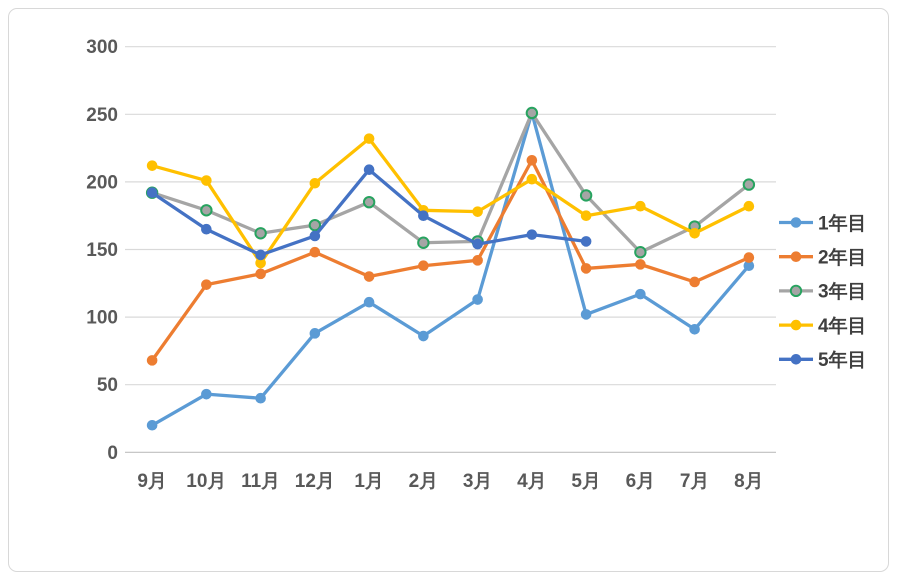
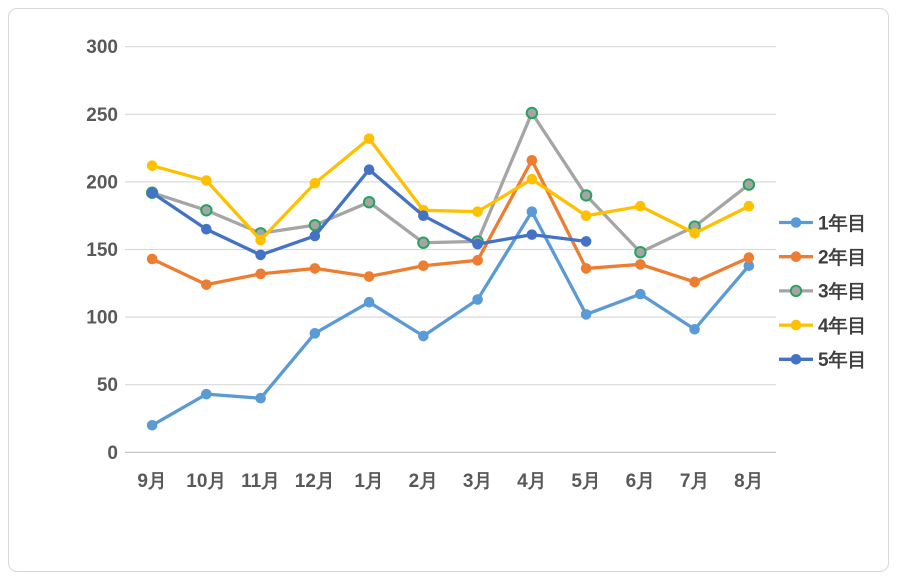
2年目/9月: 68 -> 143
4年目/11月: 140 -> 157
2年目/12月: 148 -> 136
1年目/4月: 251 -> 178
